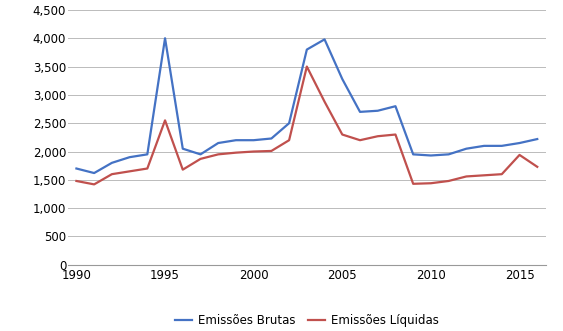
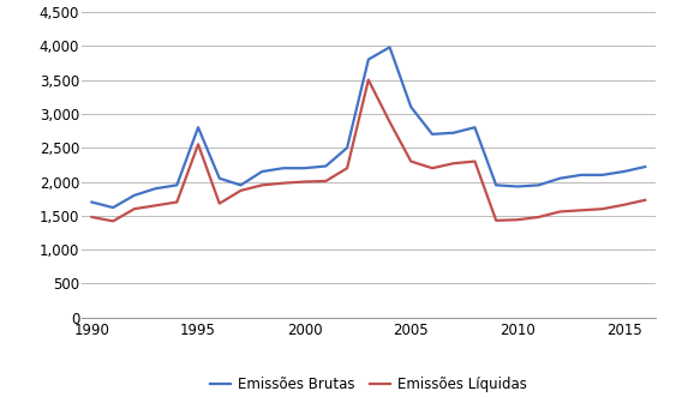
Emissões Brutas/1995: 4,000 -> 2,800
Emissões Brutas/2005: 3,280 -> 3,100
Emissões Líquidas/2015: 1,940 -> 1,660
